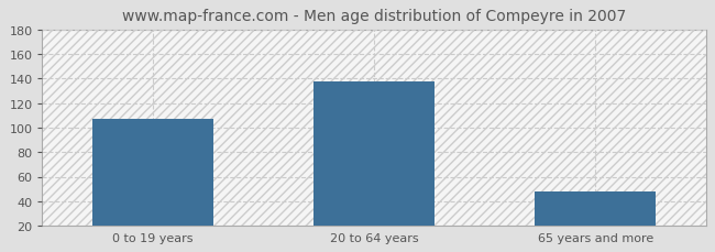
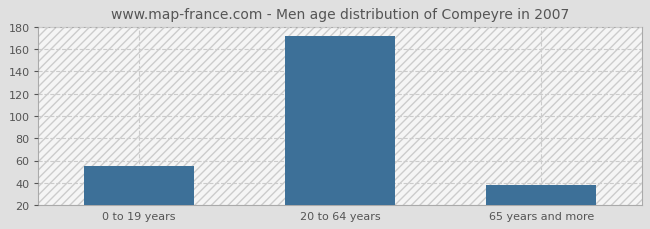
0 to 19 years: 107 -> 55
20 to 64 years: 138 -> 172
65 years and more: 48 -> 38
